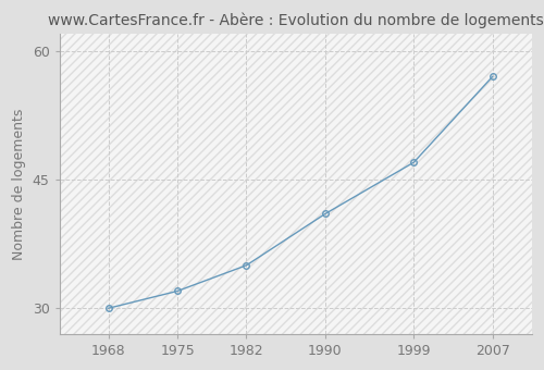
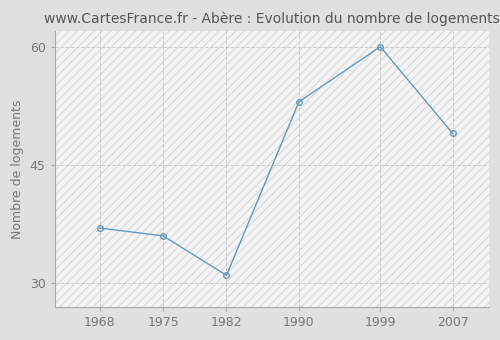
1968: 30 -> 37
1975: 32 -> 36
1982: 35 -> 31
1990: 41 -> 53
1999: 47 -> 60
2007: 57 -> 49
